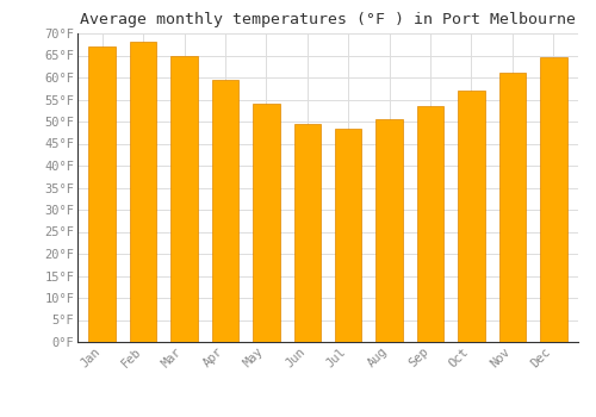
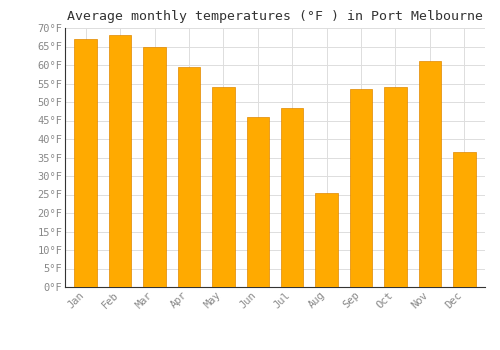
Jun: 49.5°F -> 46.0°F
Aug: 50.5°F -> 25.5°F
Oct: 57.0°F -> 54.0°F
Dec: 64.5°F -> 36.5°F
